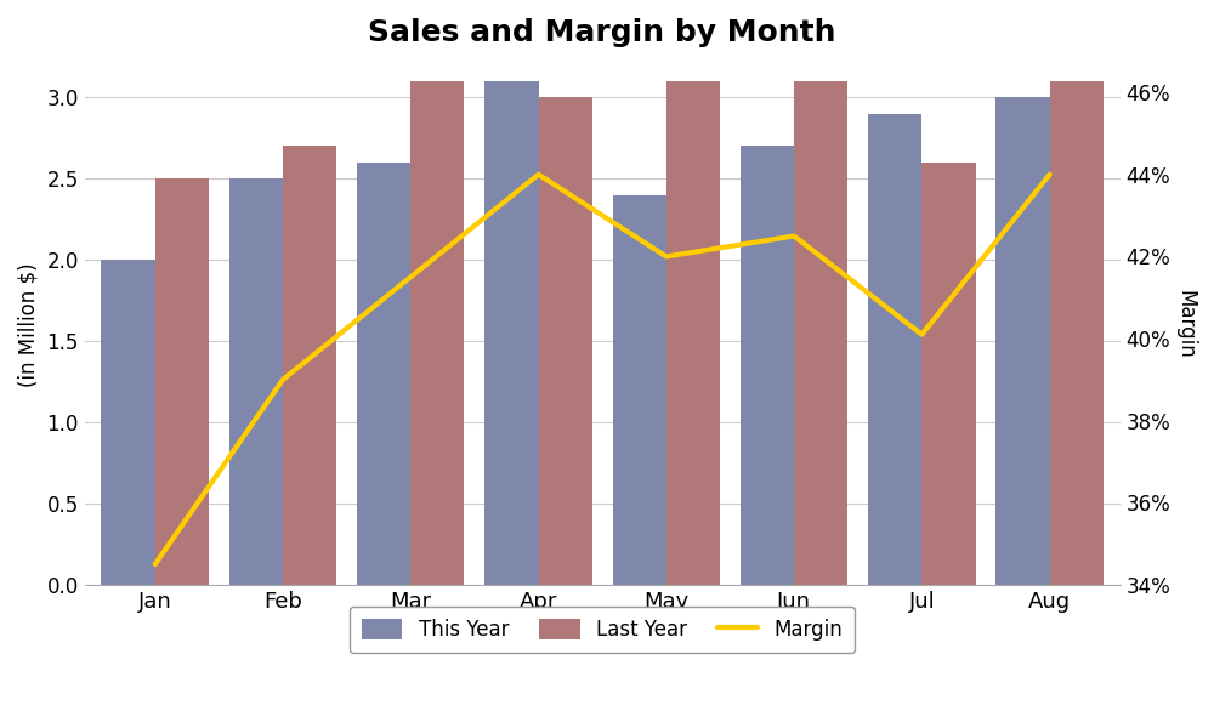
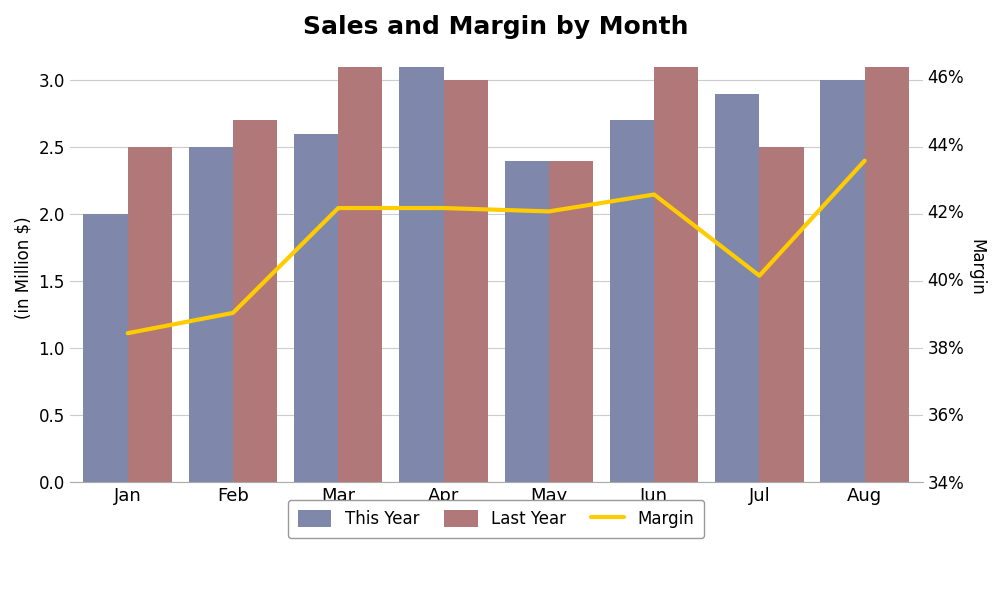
Margin/Jan: 34.5% -> 38.4%
Margin/Mar: 41.5% -> 42.1%
Margin/Apr: 44.0% -> 42.1%
Last Year/May: 3.1 -> 2.4
Last Year/Jul: 2.6 -> 2.5
Margin/Aug: 44.0% -> 43.5%
